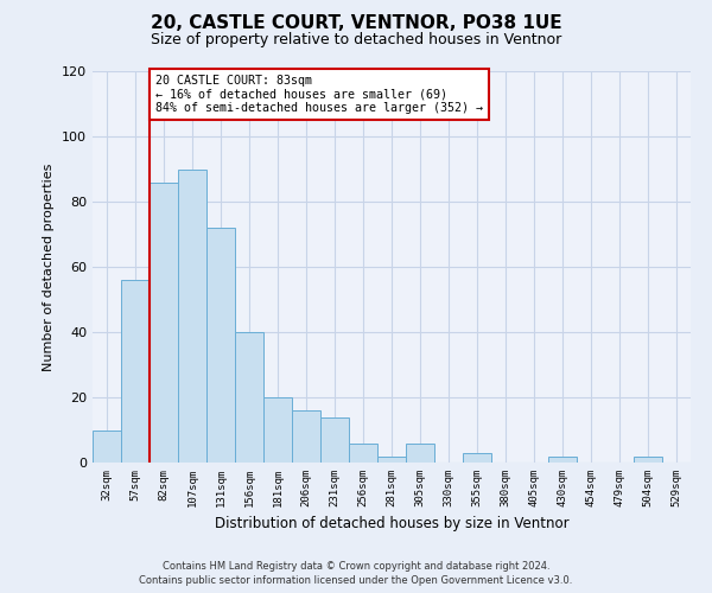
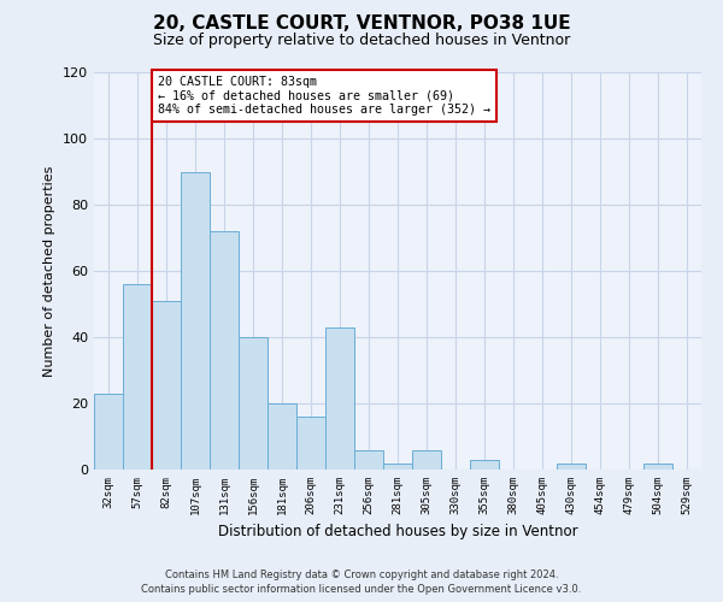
32sqm: 10 -> 23
82sqm: 86 -> 51
231sqm: 14 -> 43
